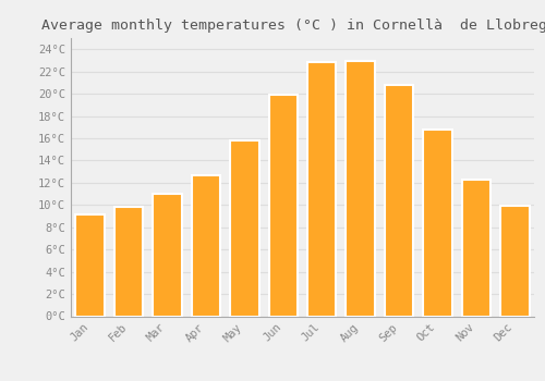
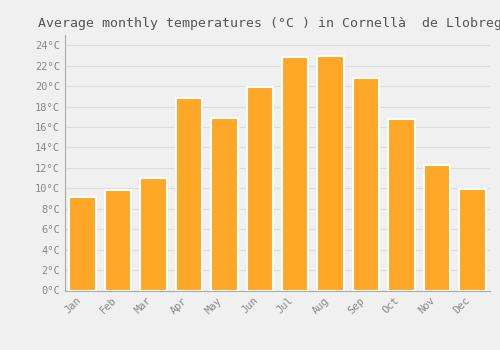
Apr: 12.7°C -> 18.8°C
May: 15.8°C -> 16.9°C
